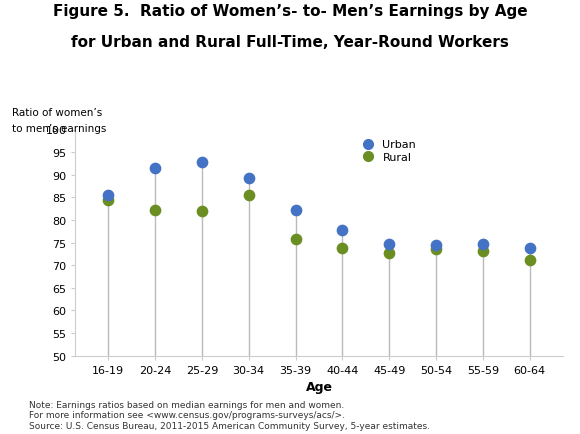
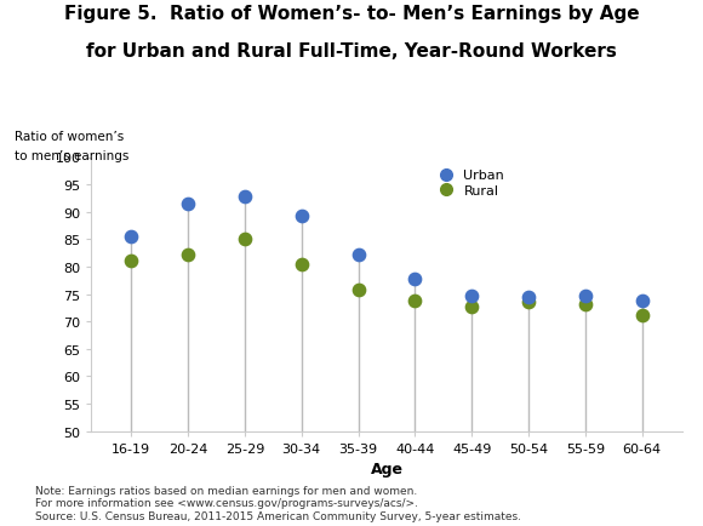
Rural/16-19: 84.5 -> 81.0
Rural/25-29: 82.0 -> 85.0
Rural/30-34: 85.5 -> 80.5
